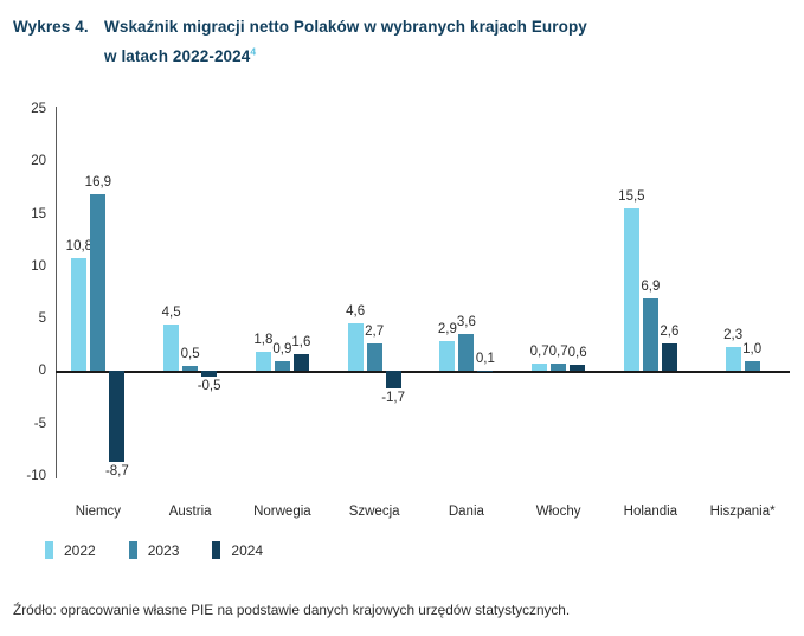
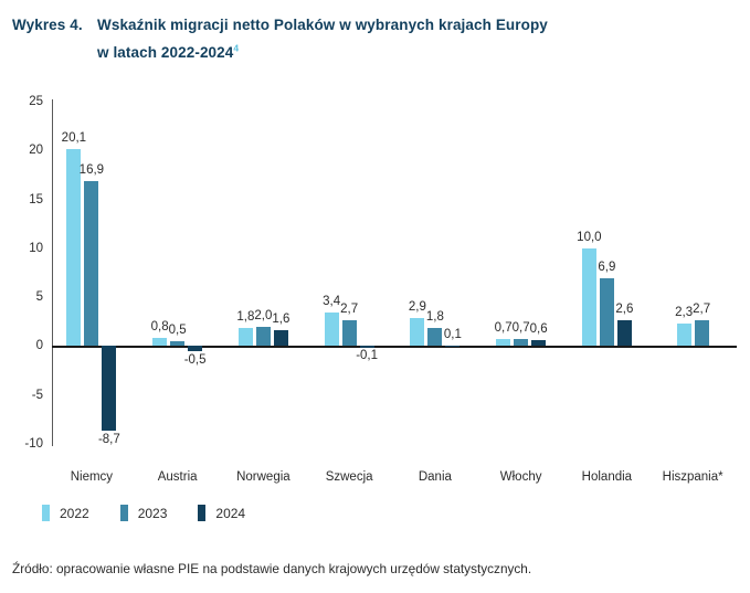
2022/Niemcy: 10,8 -> 20,1
2022/Austria: 4,5 -> 0,8
2023/Norwegia: 0,9 -> 2,0
2022/Szwecja: 4,6 -> 3,4
2024/Szwecja: -1,7 -> -0,1
2023/Dania: 3,6 -> 1,8
2022/Holandia: 15,5 -> 10,0
2023/Hiszpania*: 1,0 -> 2,7
